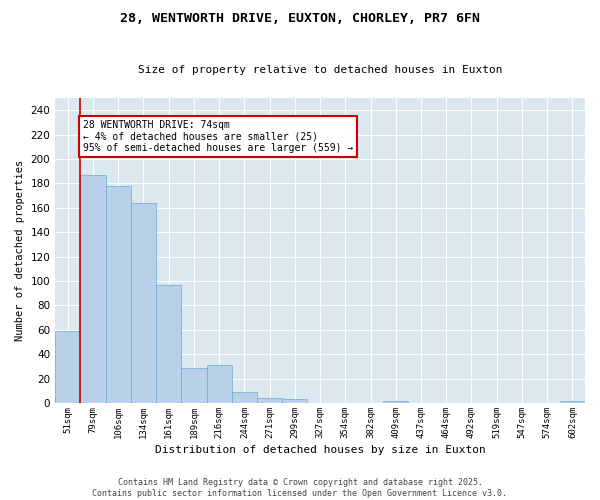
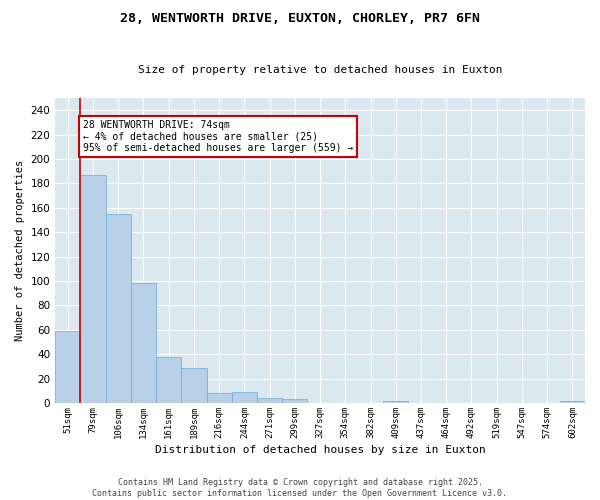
106sqm: 178 -> 155
134sqm: 164 -> 98
161sqm: 97 -> 38
216sqm: 31 -> 8
